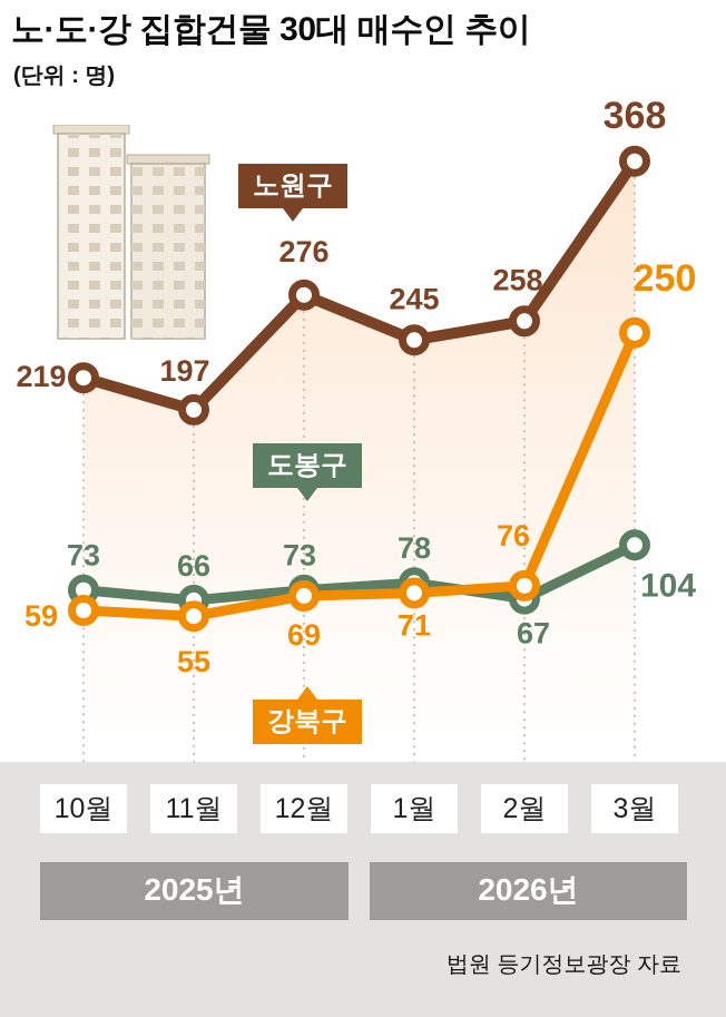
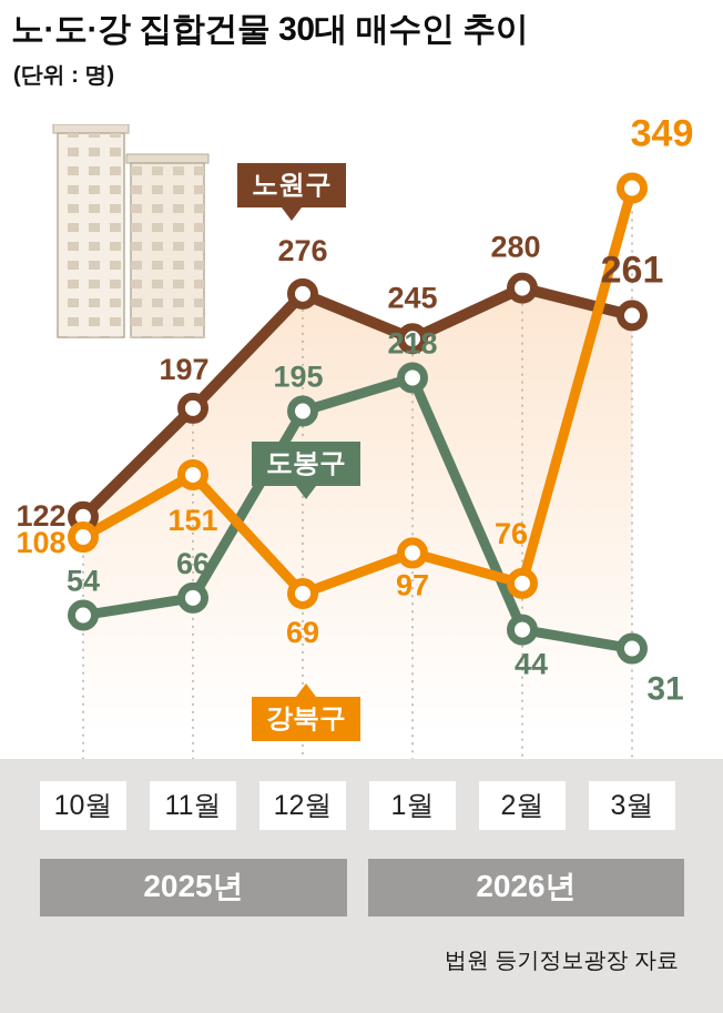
노원구/10월: 219 -> 122
도봉구/10월: 73 -> 54
강북구/10월: 59 -> 108
강북구/11월: 55 -> 151
도봉구/12월: 73 -> 195
도봉구/1월: 78 -> 218
강북구/1월: 71 -> 97
노원구/2월: 258 -> 280
도봉구/2월: 67 -> 44
노원구/3월: 368 -> 261
도봉구/3월: 104 -> 31
강북구/3월: 250 -> 349
